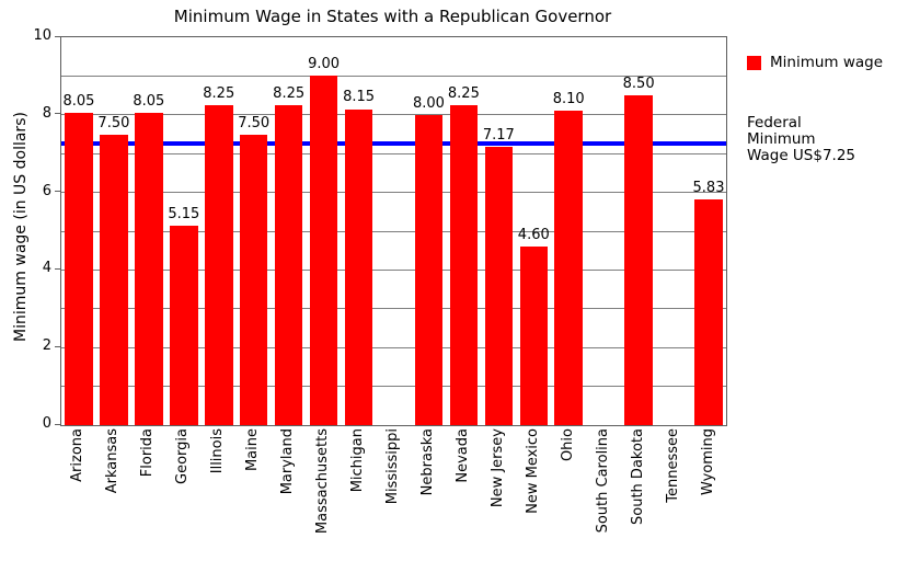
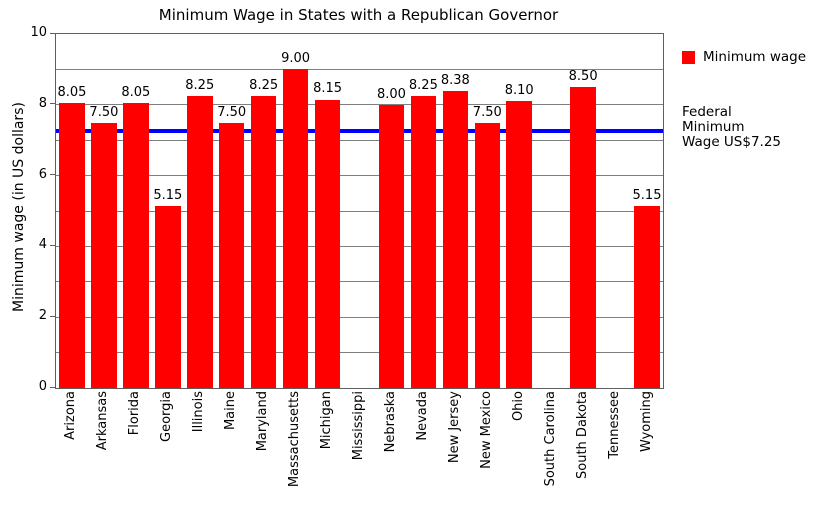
New Jersey: 7.17 -> 8.38
New Mexico: 4.60 -> 7.50
Wyoming: 5.83 -> 5.15
